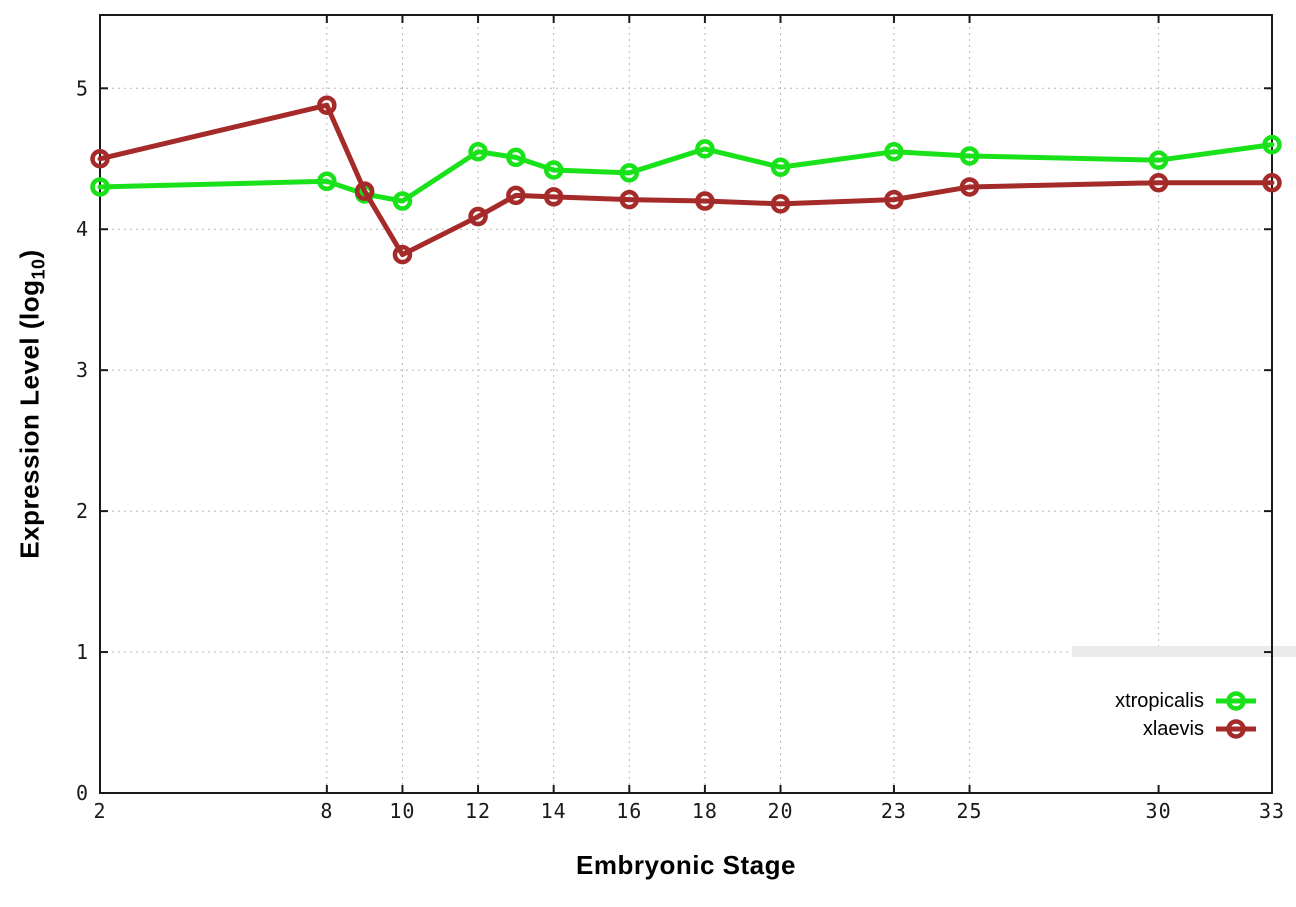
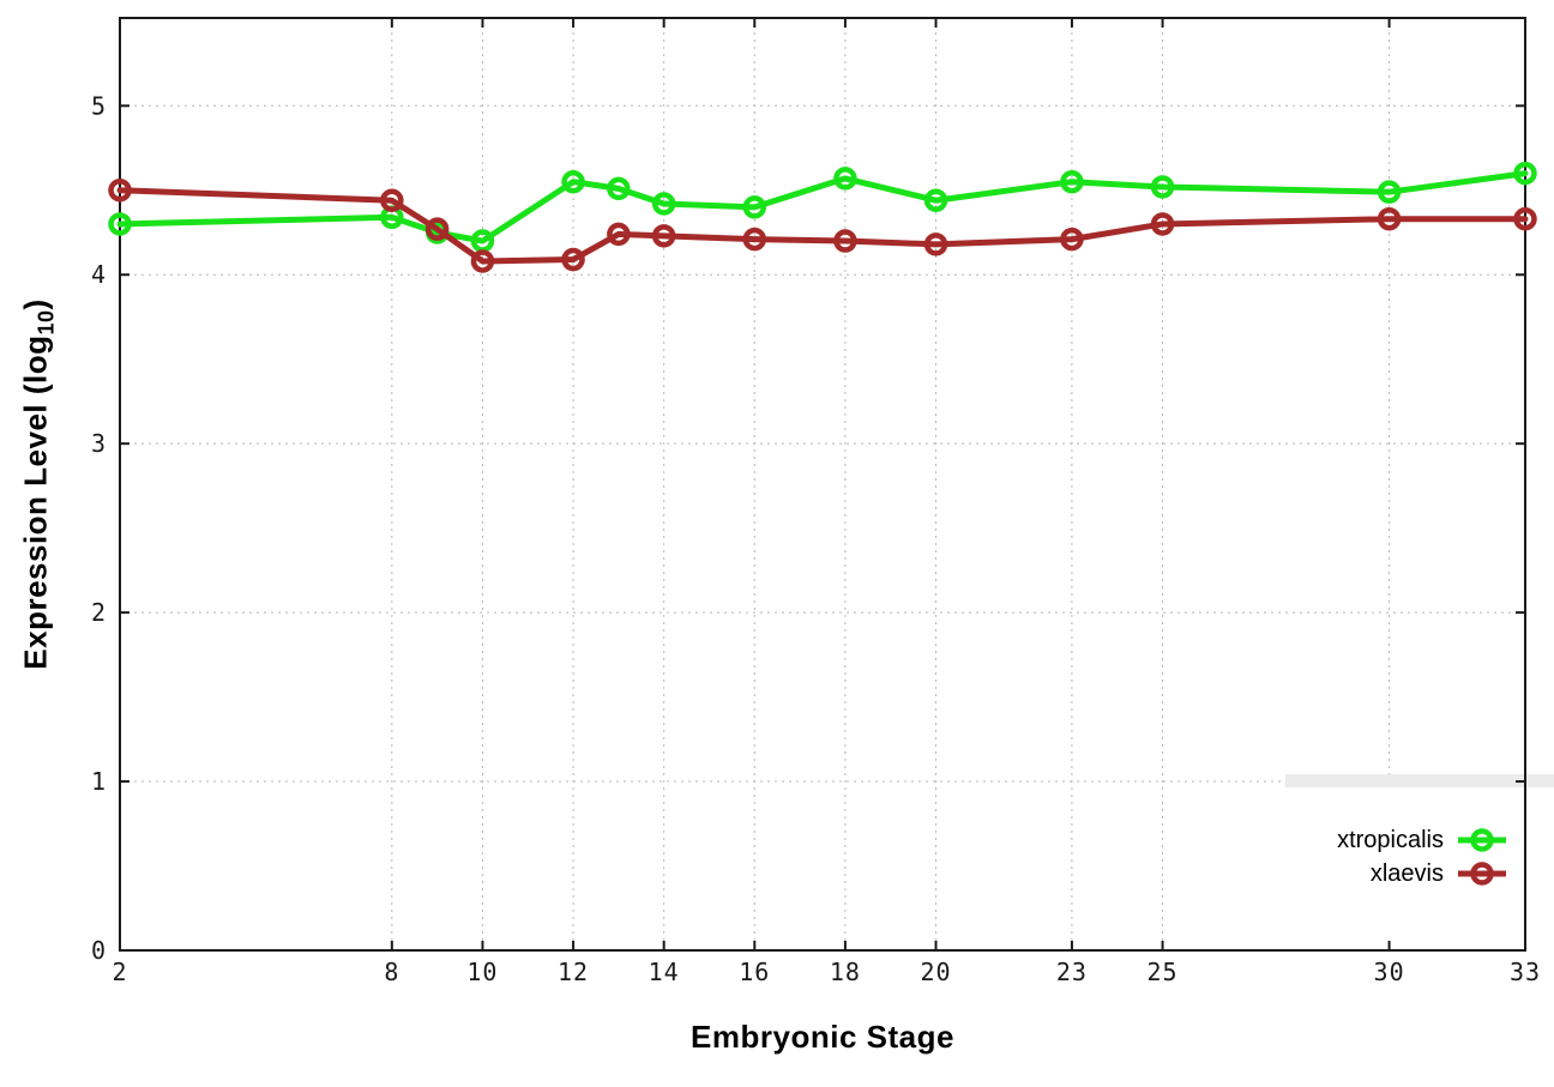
xlaevis/8: 4.88 -> 4.44
xlaevis/10: 3.82 -> 4.08
